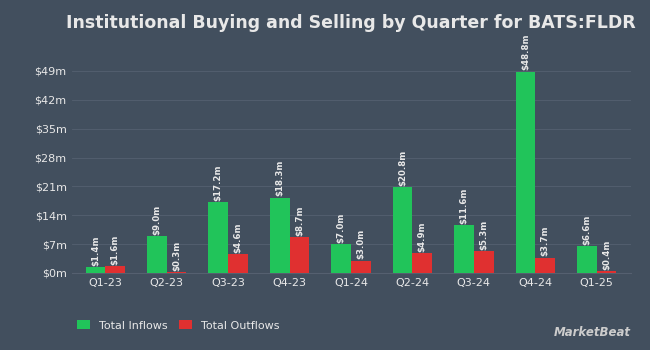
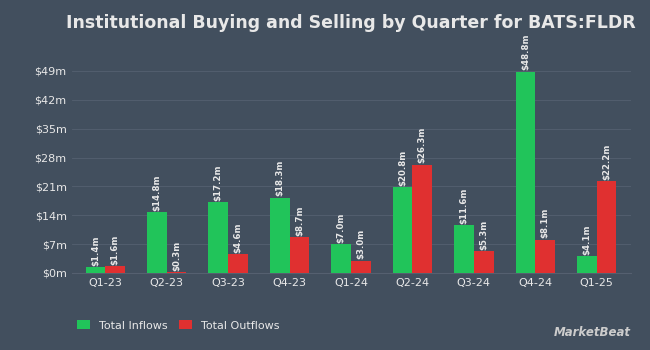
Total Inflows/Q2-23: $9.0m -> $14.8m
Total Outflows/Q2-24: $4.9m -> $26.3m
Total Outflows/Q4-24: $3.7m -> $8.1m
Total Inflows/Q1-25: $6.6m -> $4.1m
Total Outflows/Q1-25: $0.4m -> $22.2m
